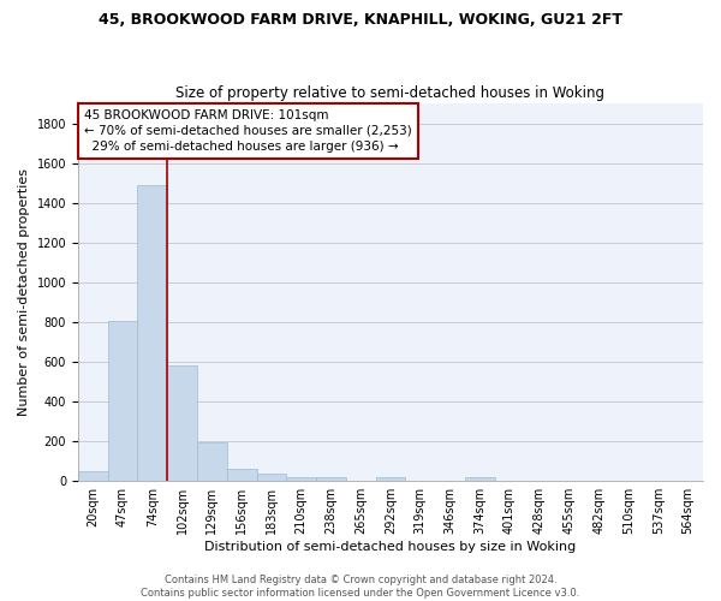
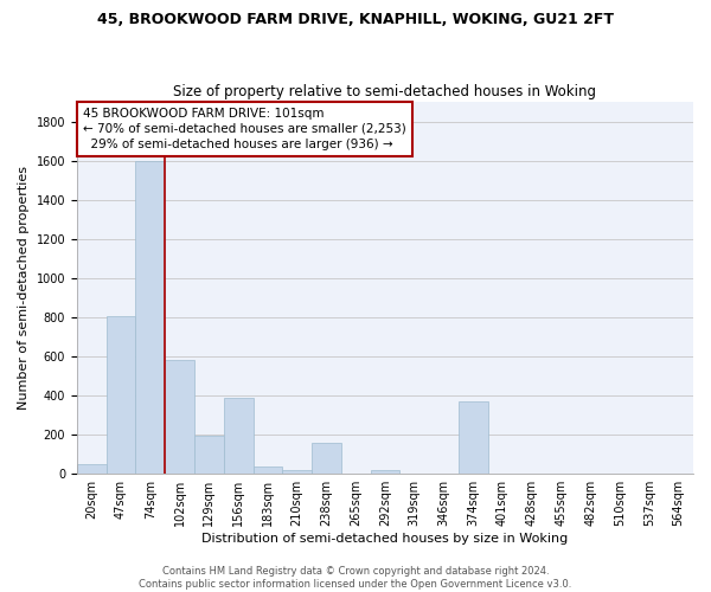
74sqm: 1490 -> 1600
156sqm: 60 -> 390
238sqm: 20 -> 160
374sqm: 20 -> 370
